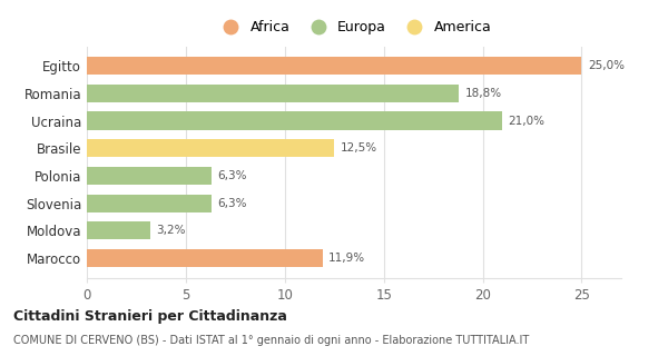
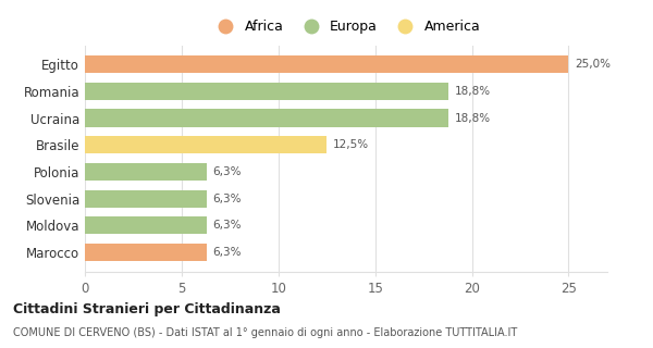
Ucraina: 21,0% -> 18,8%
Moldova: 3,2% -> 6,3%
Marocco: 11,9% -> 6,3%
